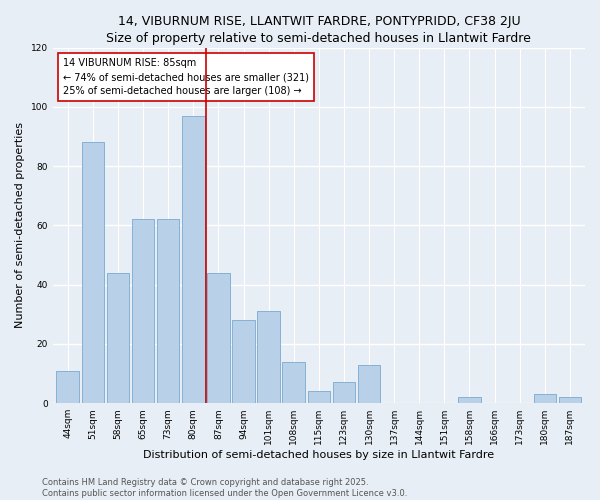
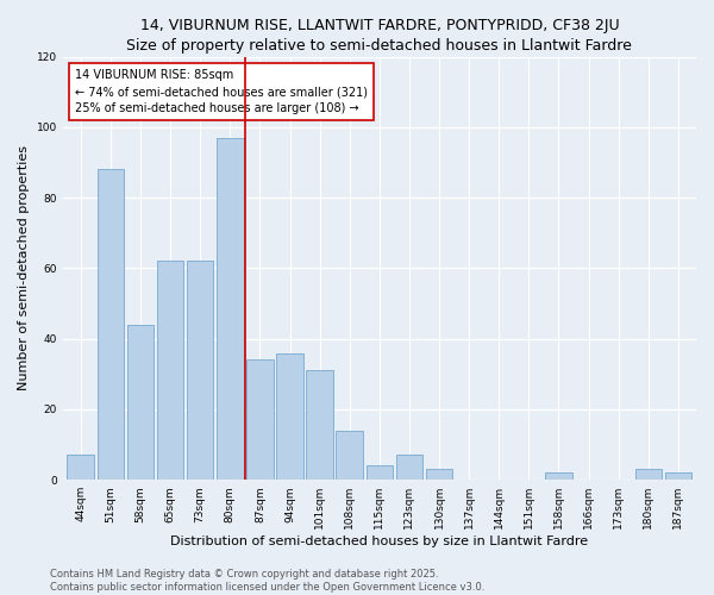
44sqm: 11 -> 7
87sqm: 44 -> 34
94sqm: 28 -> 36
130sqm: 13 -> 3
